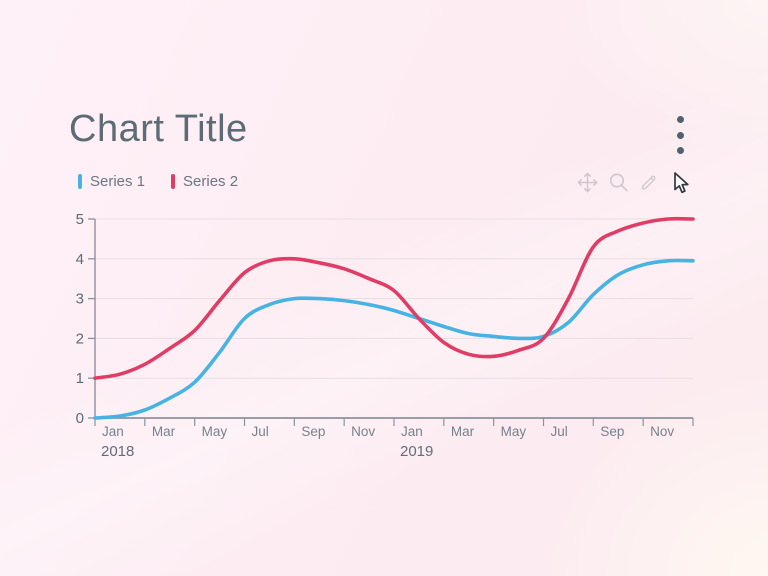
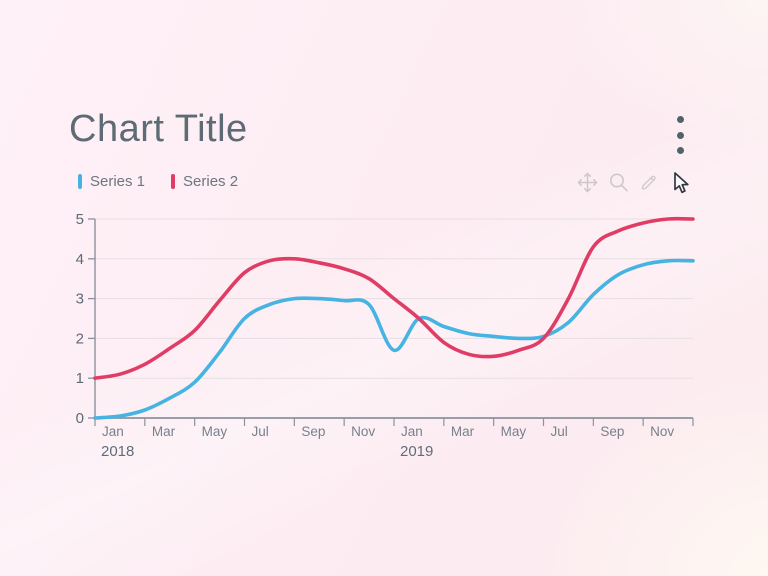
Series 1/Jan 2019: 2.7 -> 1.7
Series 2/Jan 2019: 3.2 -> 3.0
